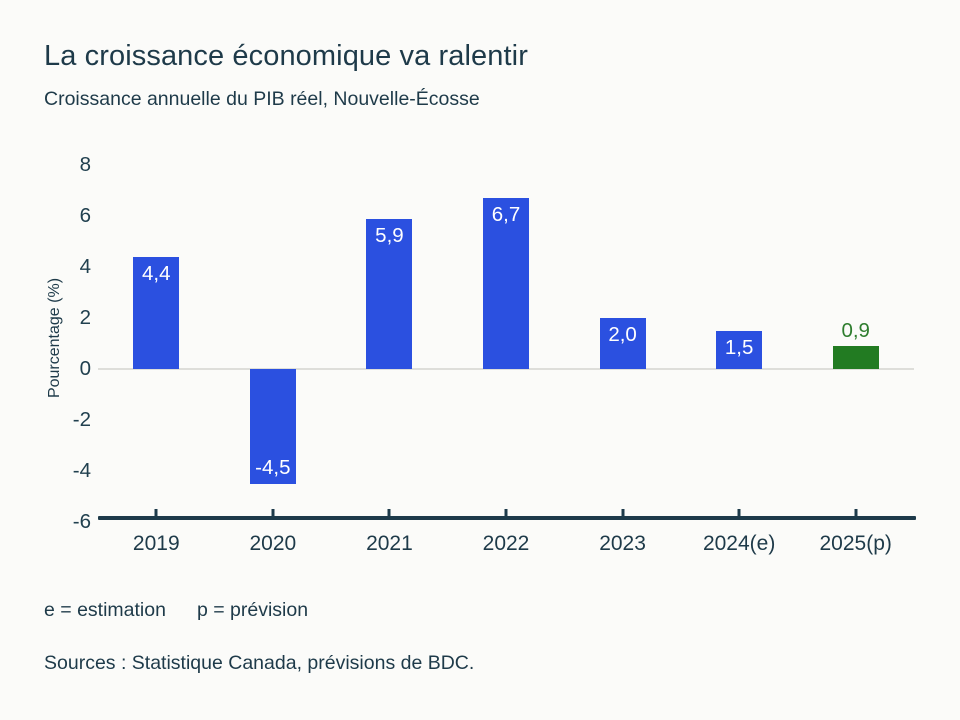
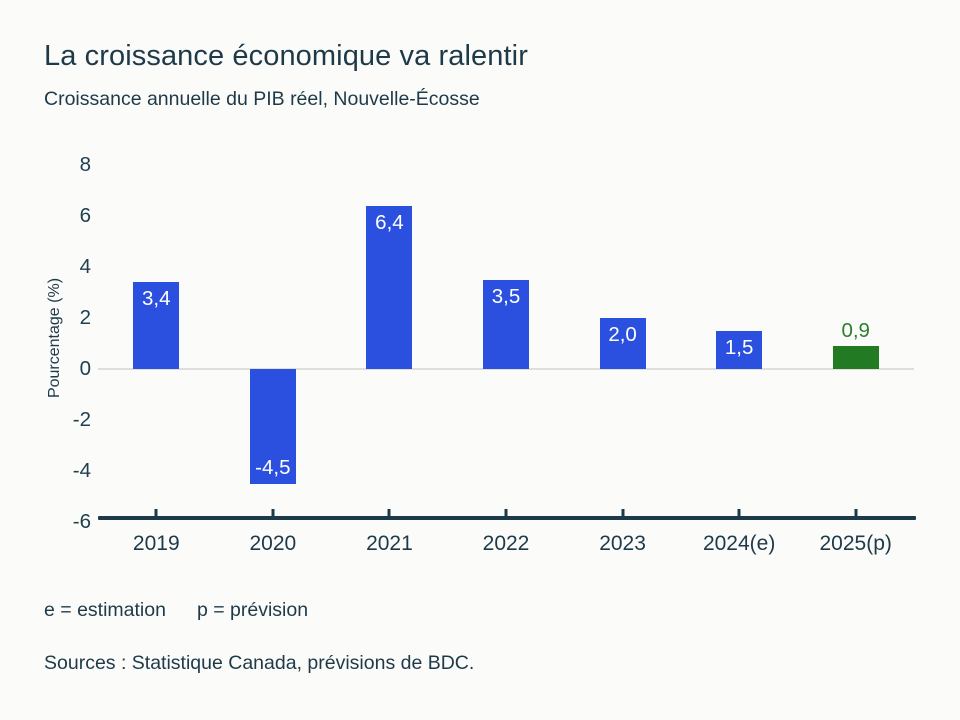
2019: 4,4 -> 3,4
2021: 5,9 -> 6,4
2022: 6,7 -> 3,5
